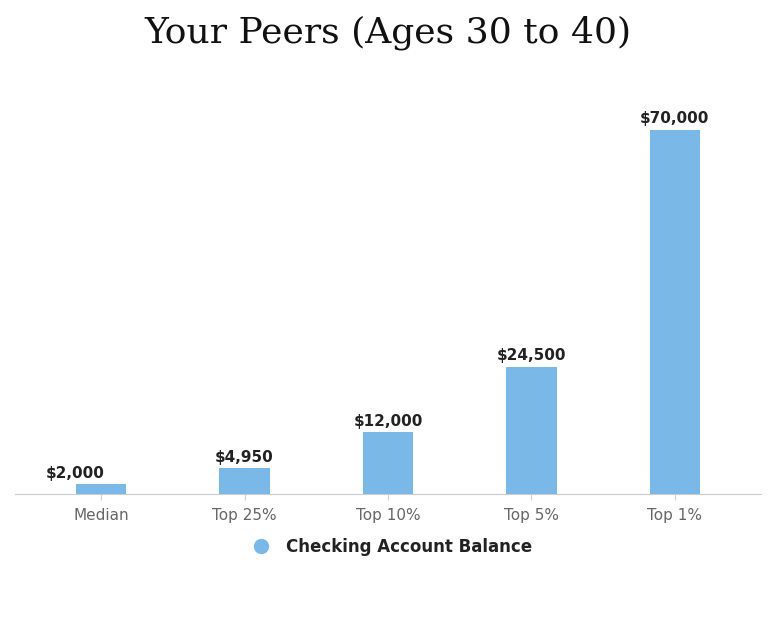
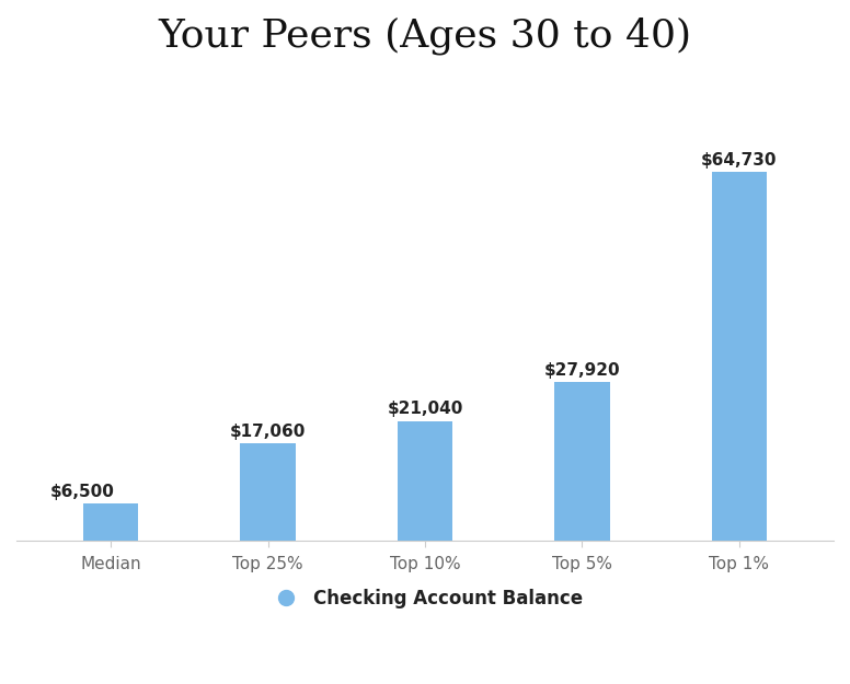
Median: $2,000 -> $6,500
Top 25%: $4,950 -> $17,060
Top 10%: $12,000 -> $21,040
Top 5%: $24,500 -> $27,920
Top 1%: $70,000 -> $64,730
